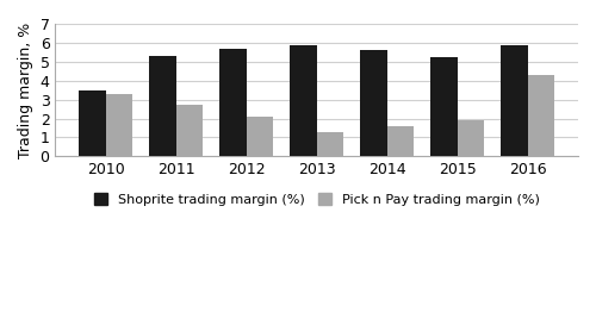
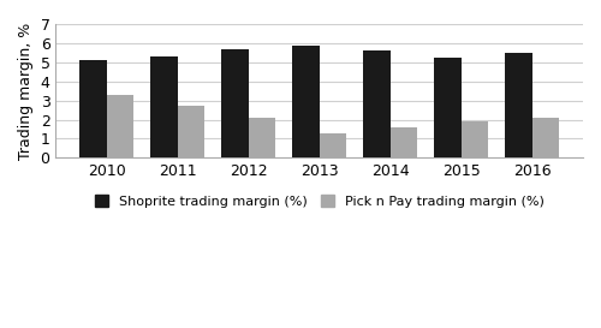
Shoprite trading margin (%)/2010: 3.5 -> 5.1
Shoprite trading margin (%)/2016: 5.9 -> 5.5
Pick n Pay trading margin (%)/2016: 4.3 -> 2.1
